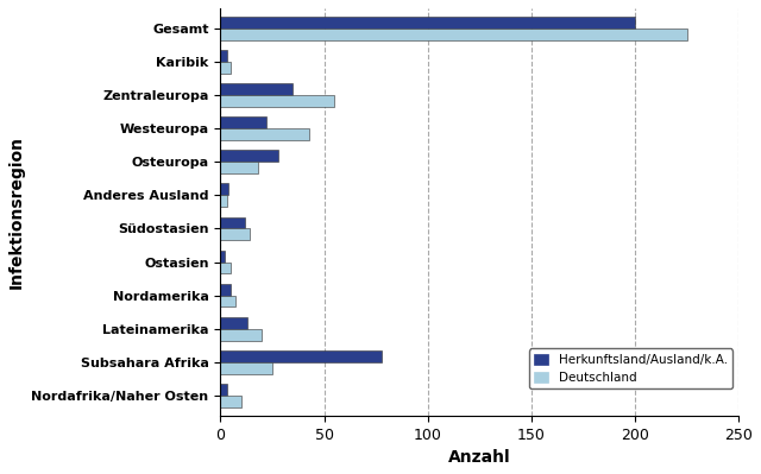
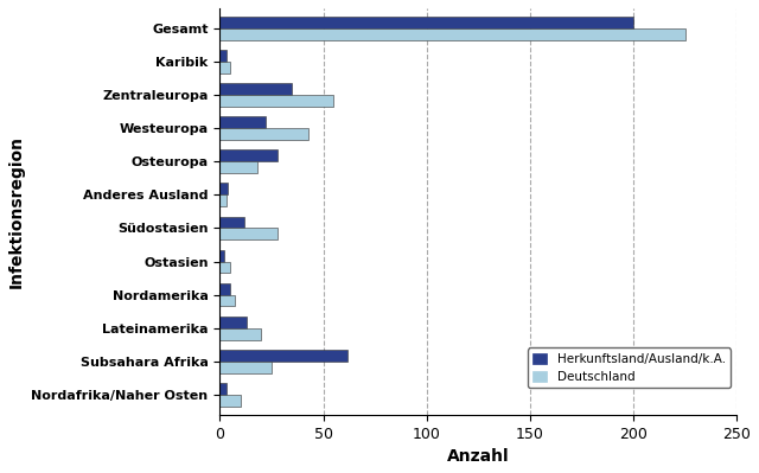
Deutschland/Südostasien: 14 -> 28
Herkunftsland/Ausland/k.A./Subsahara Afrika: 78 -> 62
